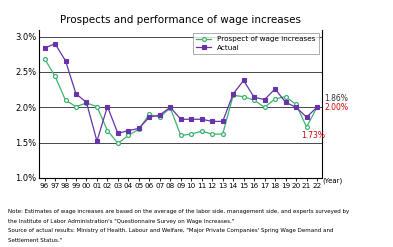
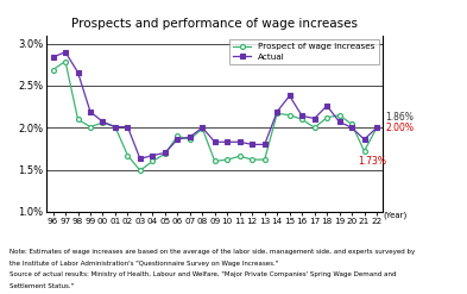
Prospect of wage increases/97: 2.44% -> 2.79%
Actual/01: 1.52% -> 2.01%
